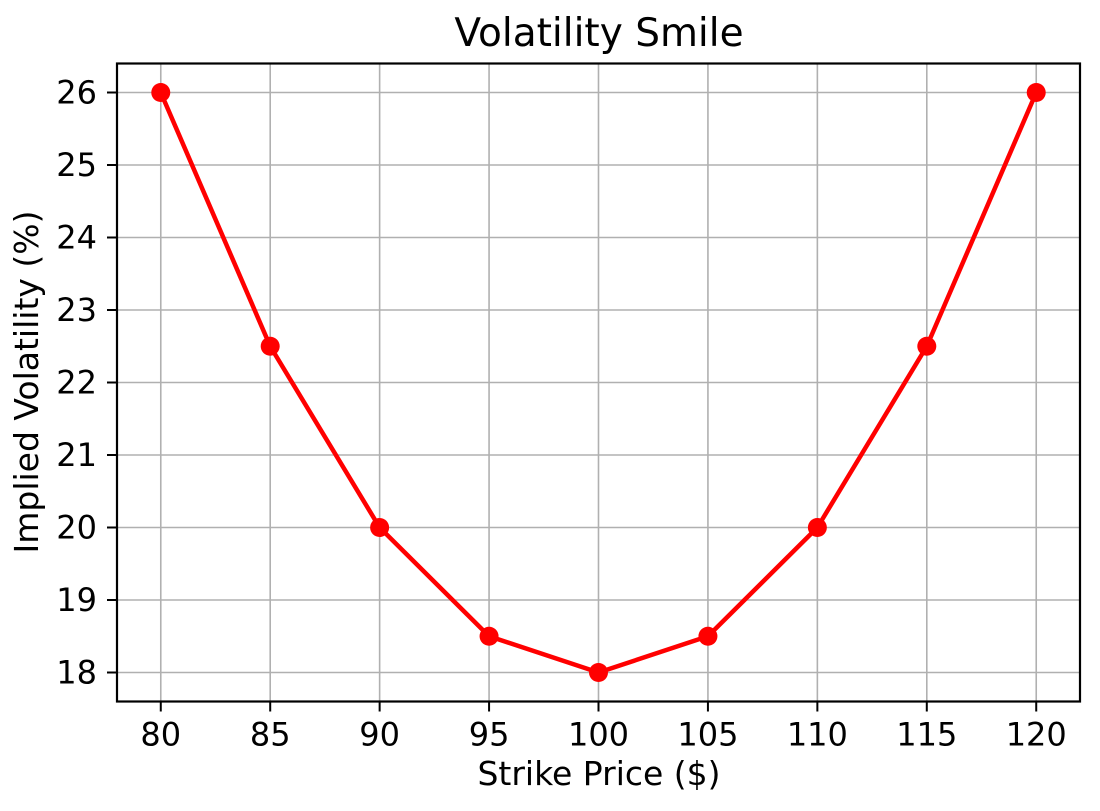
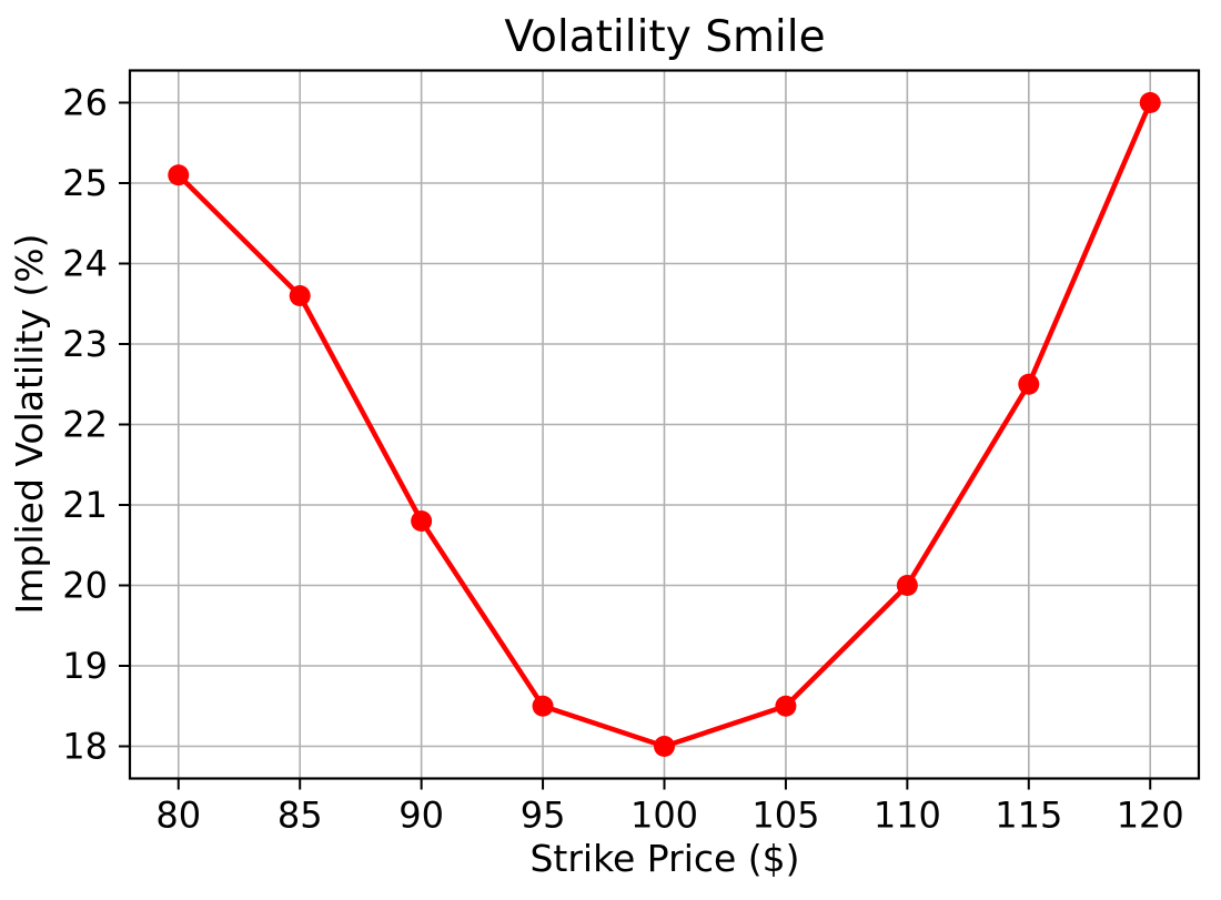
80: 26.0 -> 25.1
85: 22.5 -> 23.6
90: 20.0 -> 20.8
